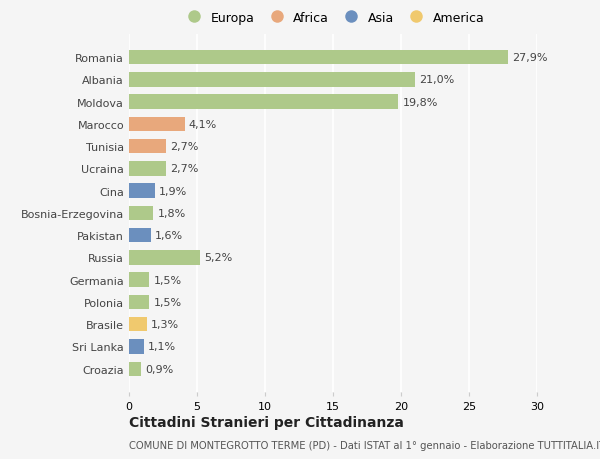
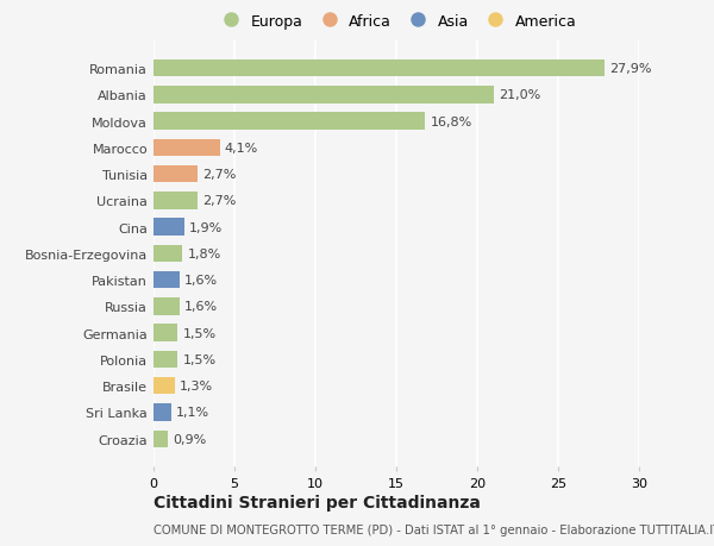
Moldova: 19,8% -> 16,8%
Russia: 5,2% -> 1,6%
